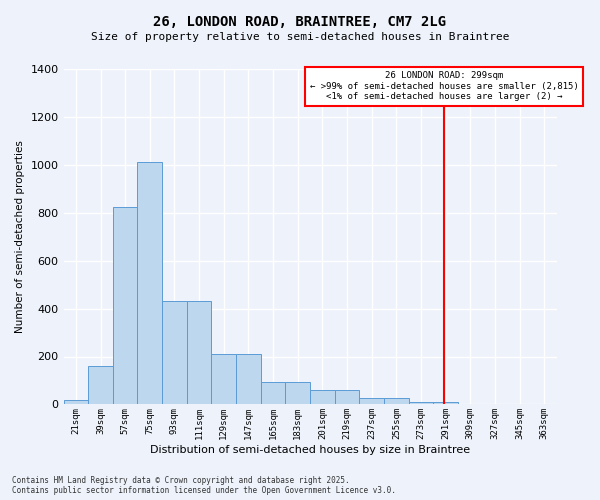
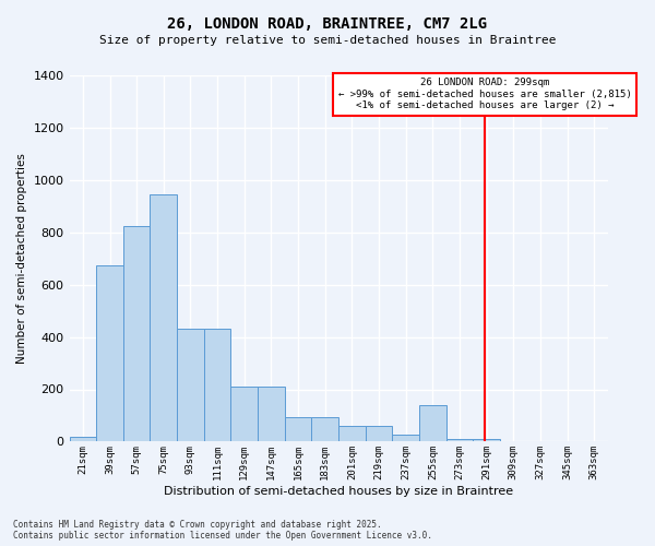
39sqm: 160 -> 675
75sqm: 1010 -> 945
255sqm: 25 -> 140
